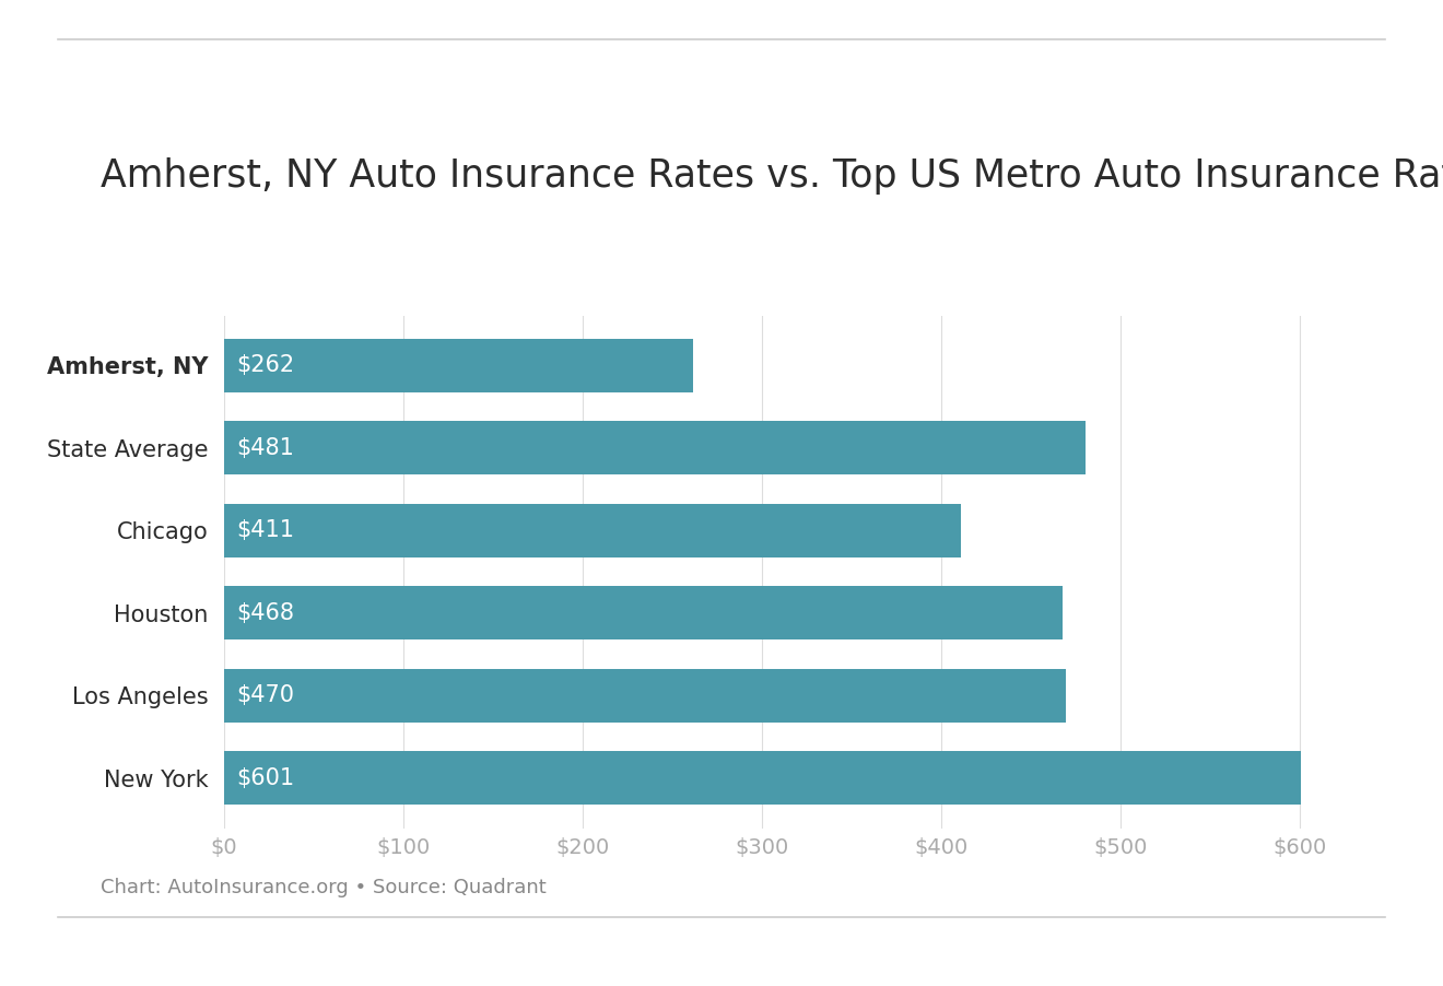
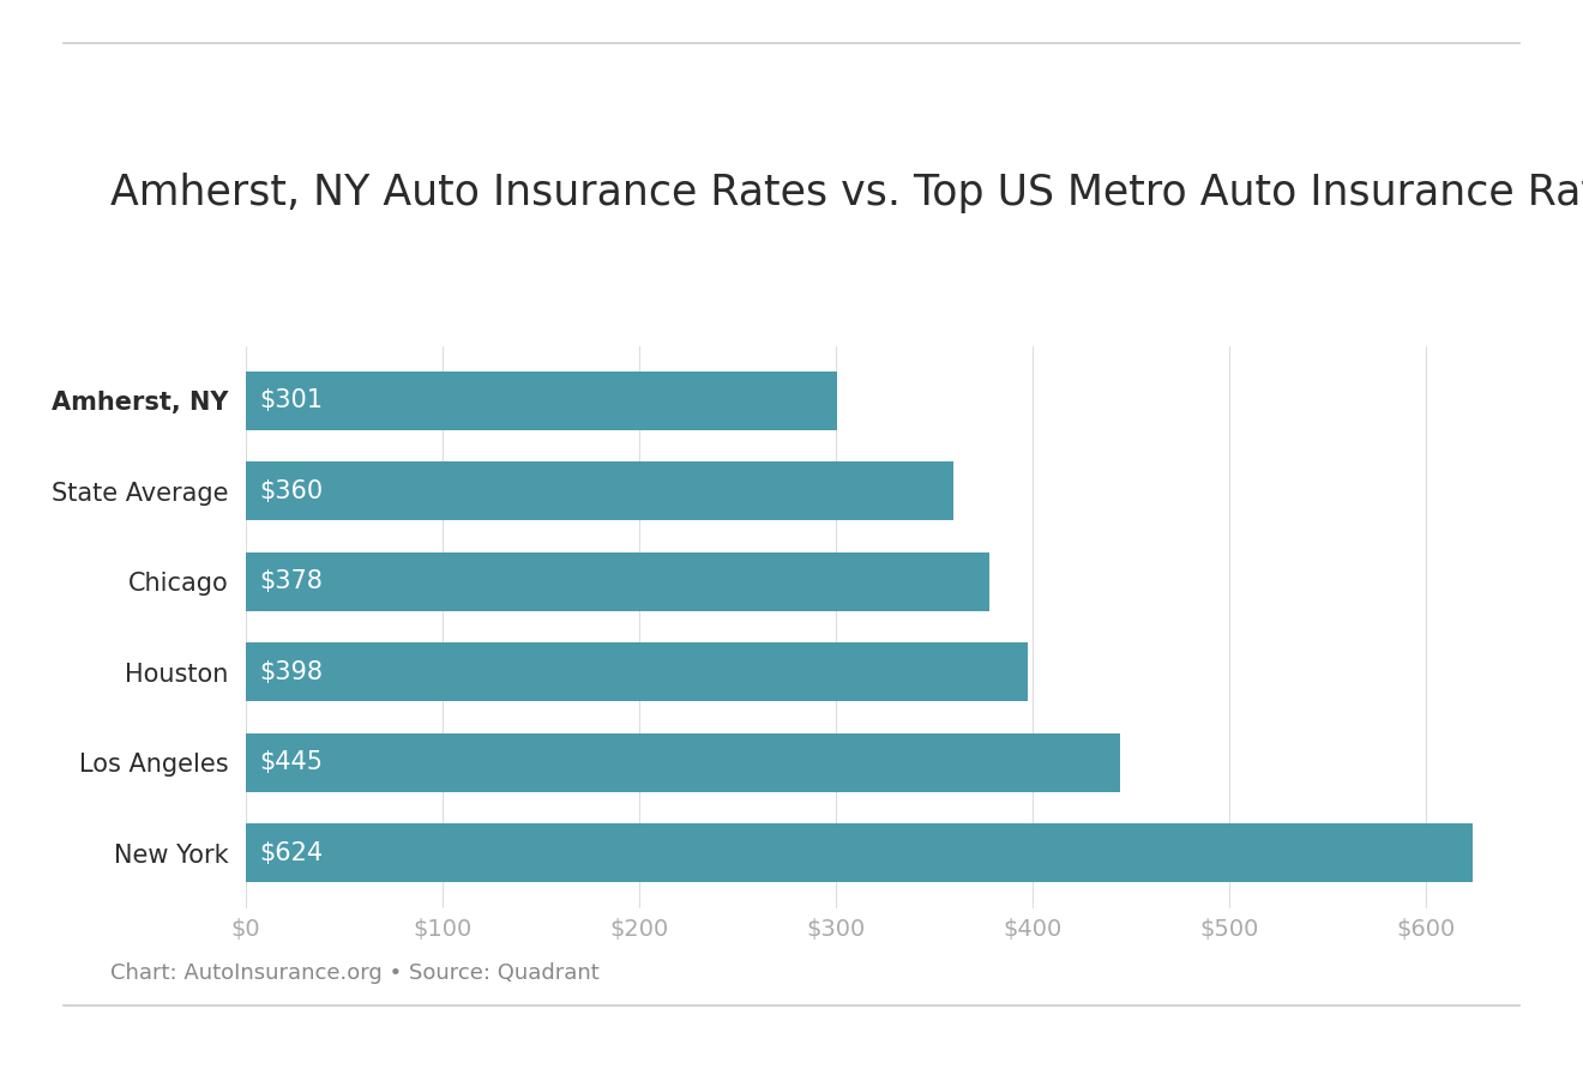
Amherst, NY: $262 -> $301
State Average: $481 -> $360
Chicago: $411 -> $378
Houston: $468 -> $398
Los Angeles: $470 -> $445
New York: $601 -> $624
